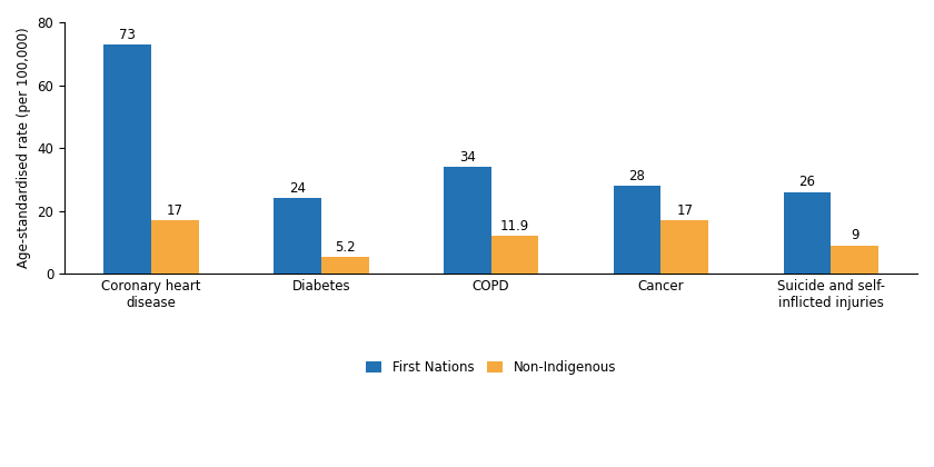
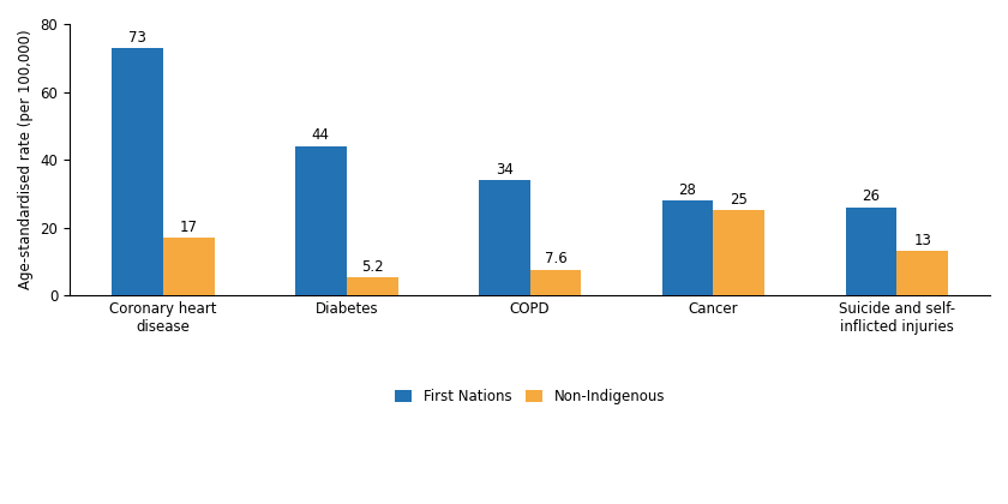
First Nations/Diabetes: 24 -> 44
Non-Indigenous/COPD: 11.9 -> 7.6
Non-Indigenous/Cancer: 17 -> 25
Non-Indigenous/Suicide and self- inflicted injuries: 9 -> 13
